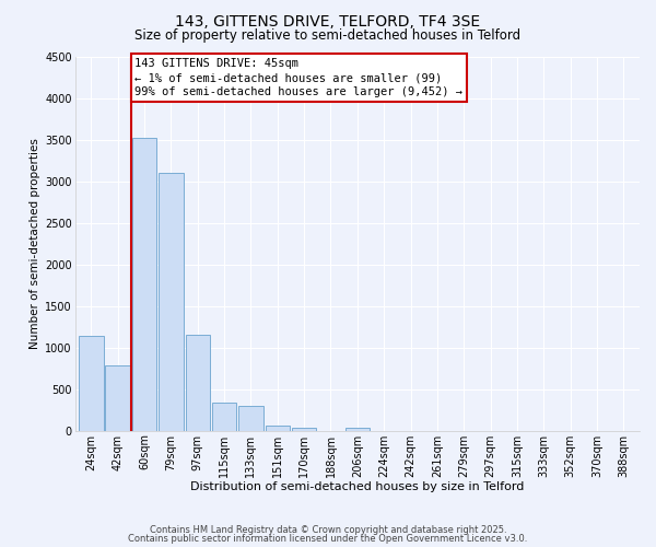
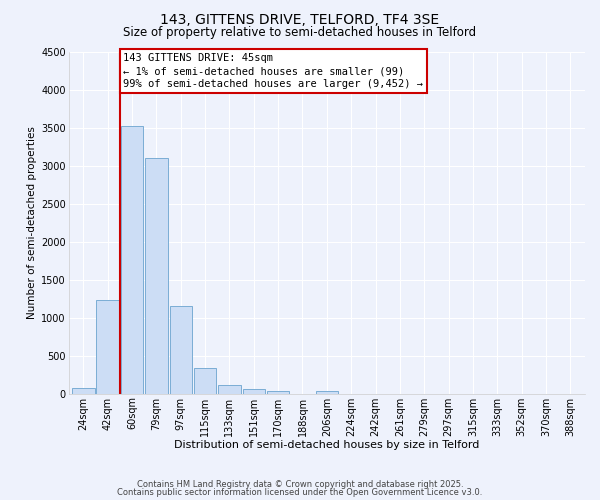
24sqm: 1140 -> 80
42sqm: 780 -> 1230
133sqm: 300 -> 120
